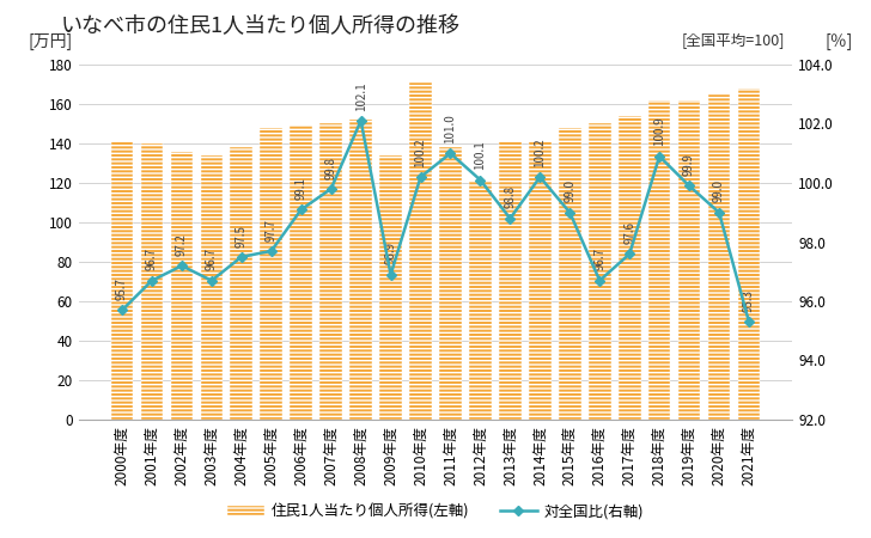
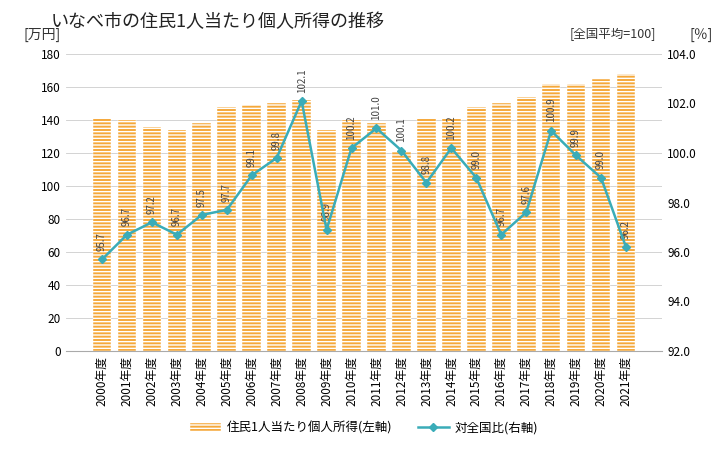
住民1人当たり個人所得(左軸)/2010年度: 171 -> 140
対全国比(右軸)/2021年度: 95.3 -> 96.2
